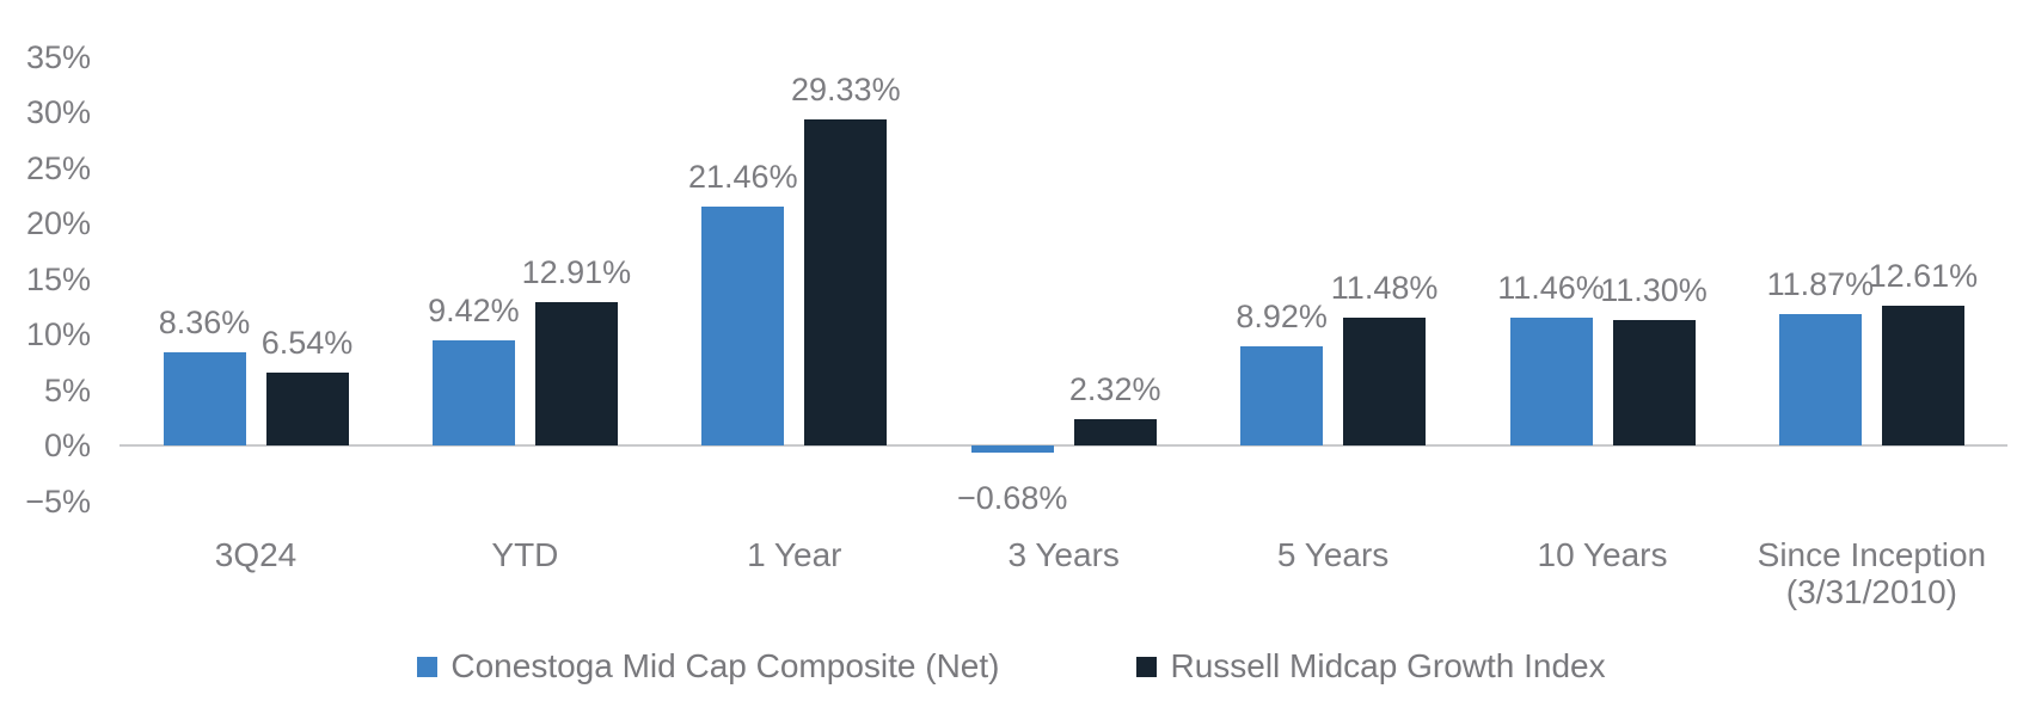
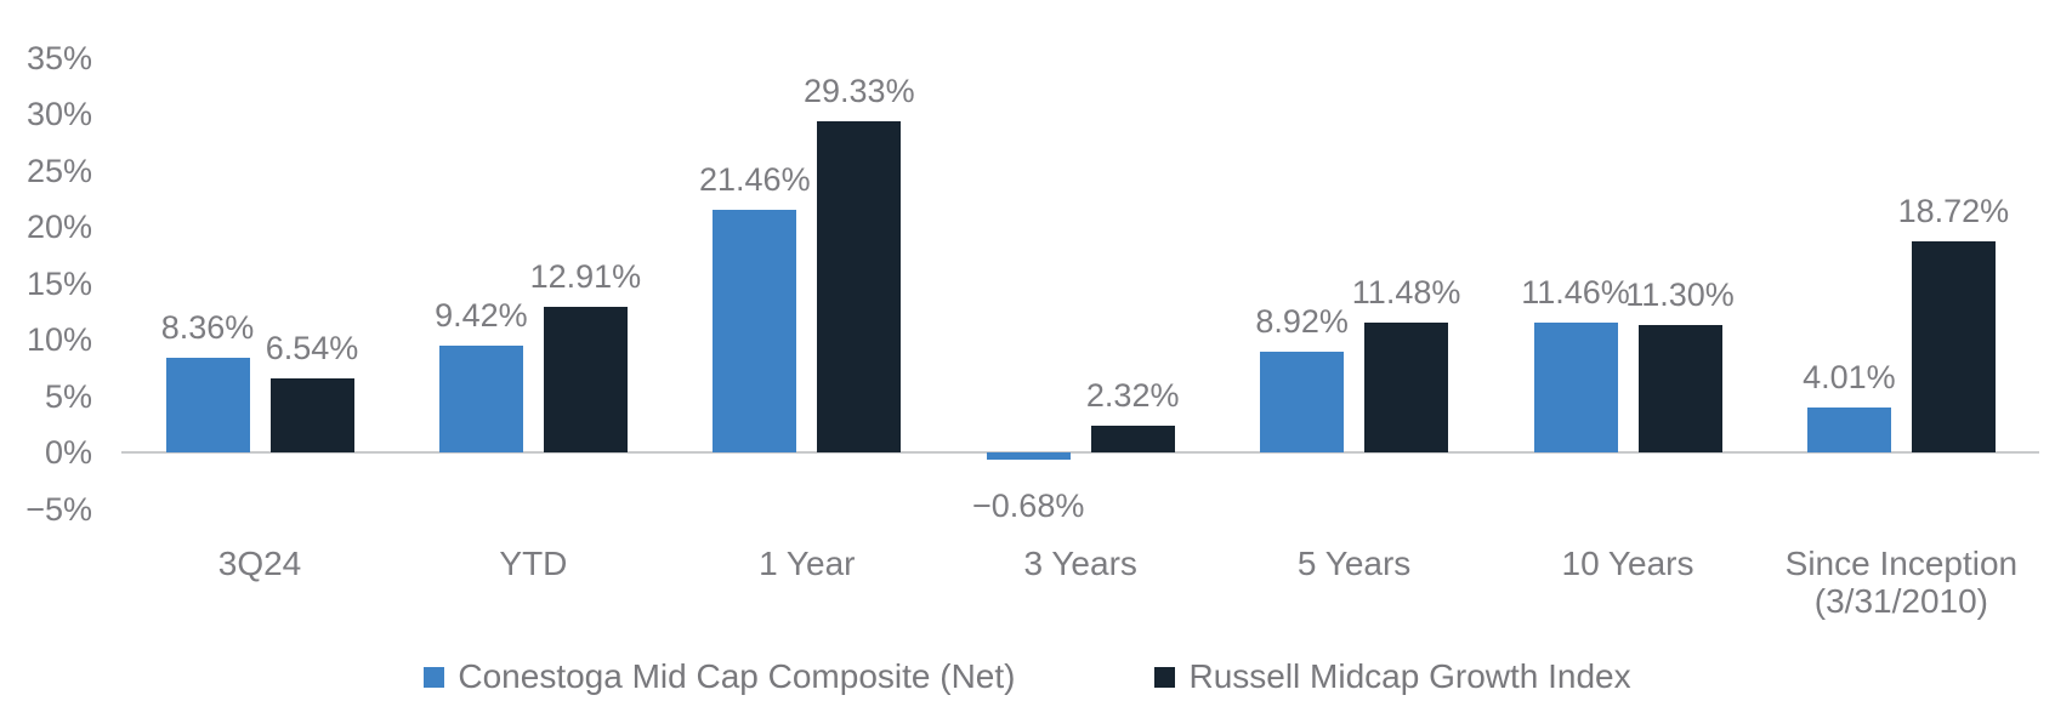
Conestoga Mid Cap Composite (Net)/Since Inception (3/31/2010): 11.87% -> 4.01%
Russell Midcap Growth Index/Since Inception (3/31/2010): 12.61% -> 18.72%
